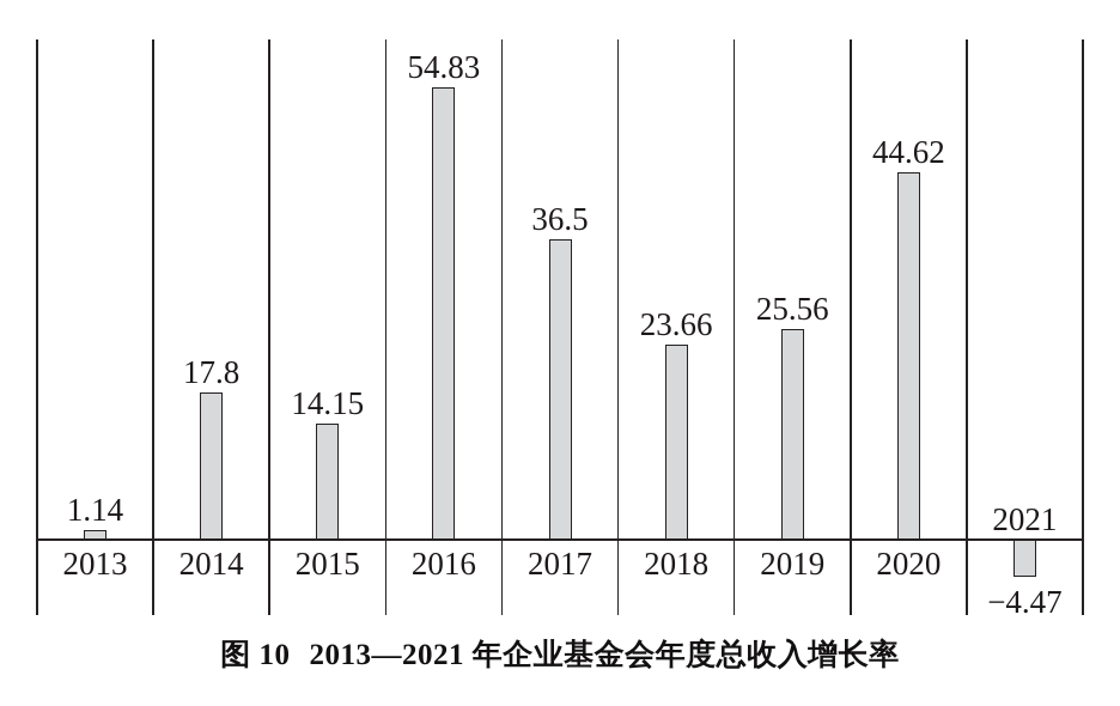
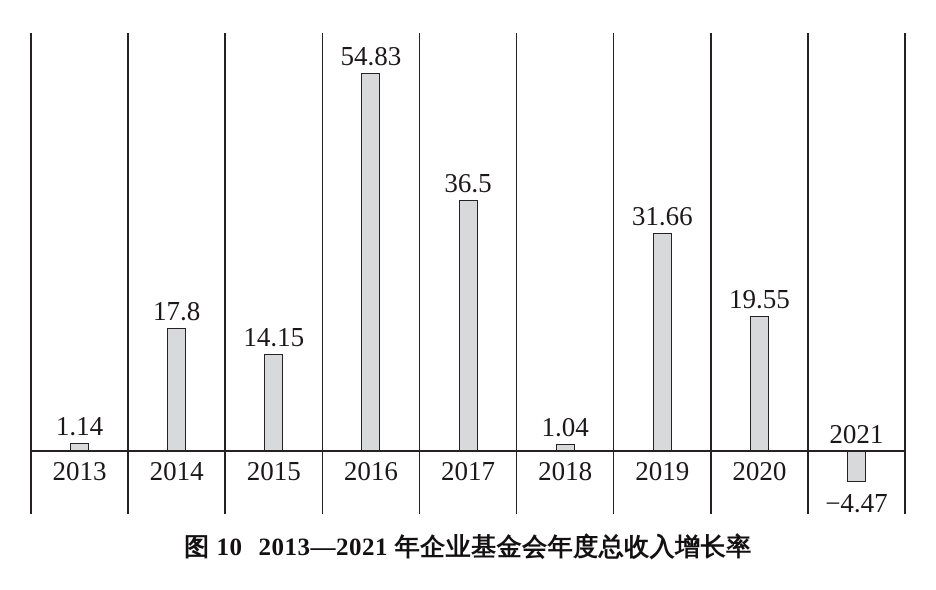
2018: 23.66 -> 1.04
2019: 25.56 -> 31.66
2020: 44.62 -> 19.55
